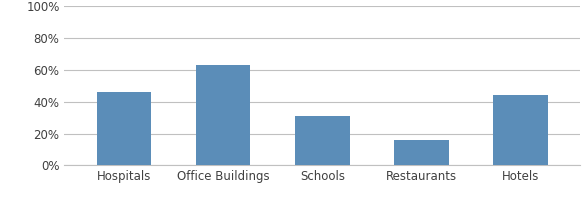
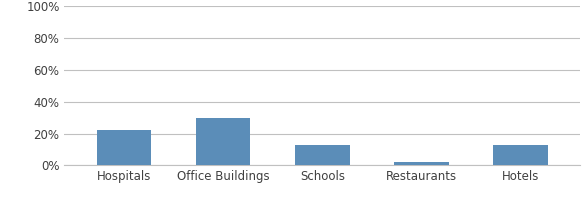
Hospitals: 46% -> 22%
Office Buildings: 63% -> 30%
Schools: 31% -> 13%
Restaurants: 16% -> 2%
Hotels: 44% -> 13%
